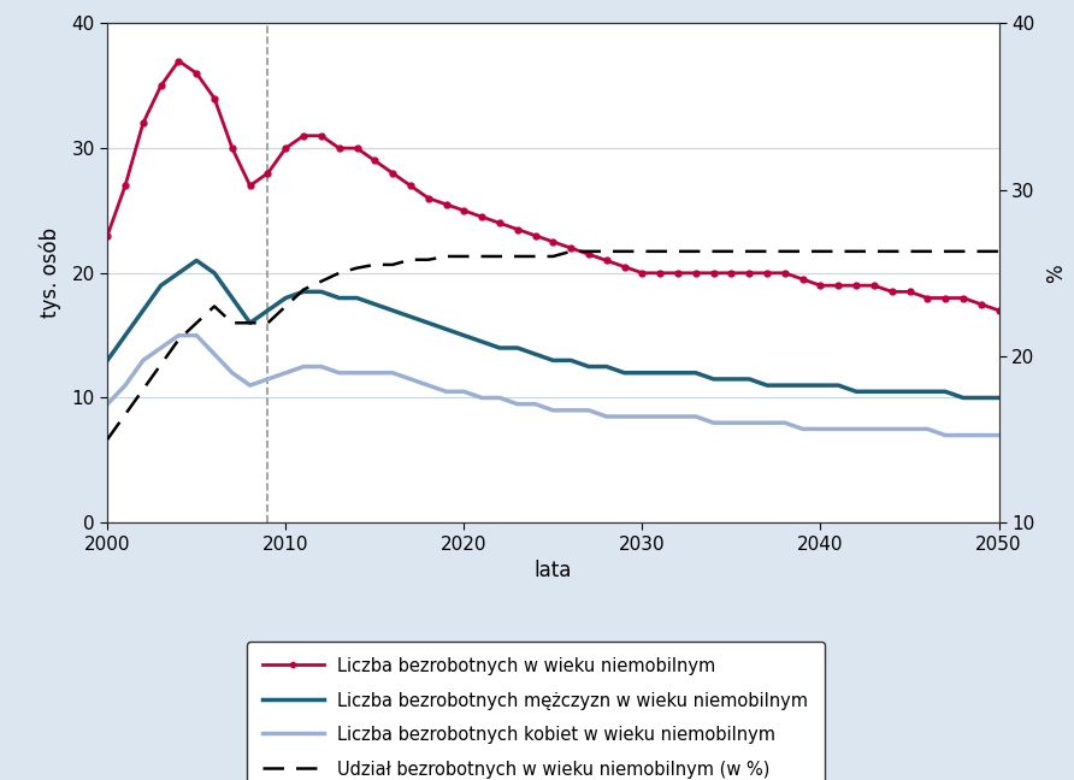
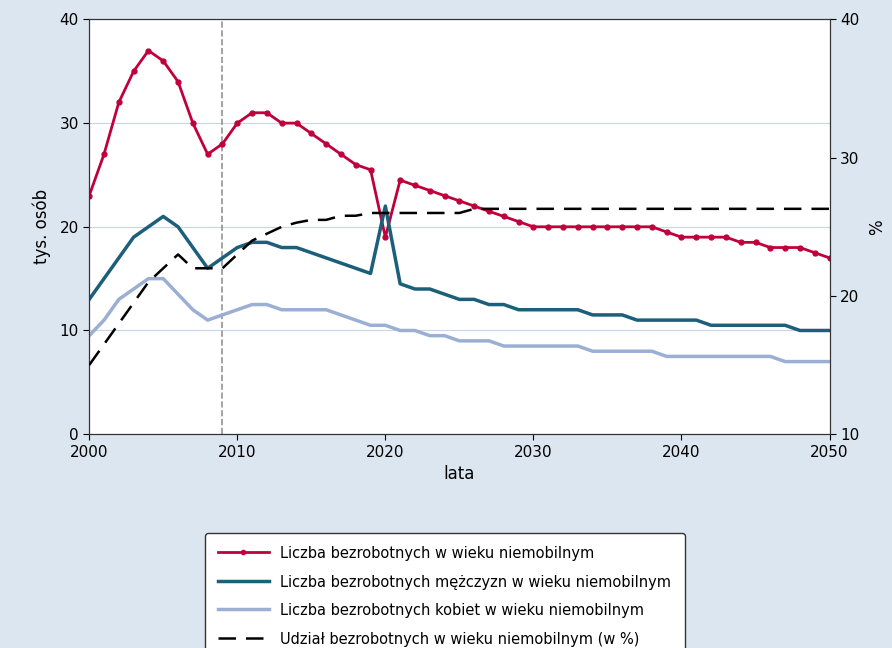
Liczba bezrobotnych w wieku niemobilnym/2020: 25.0 -> 19.0
Liczba bezrobotnych mężczyzn w wieku niemobilnym/2020: 15.0 -> 22.0
